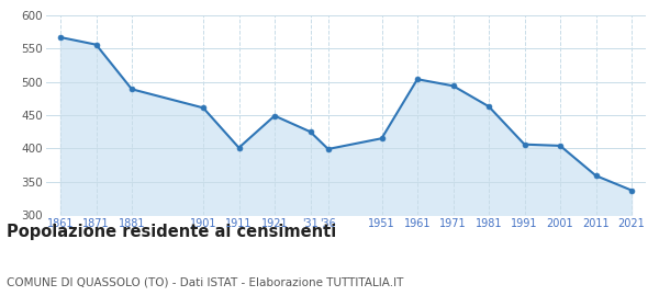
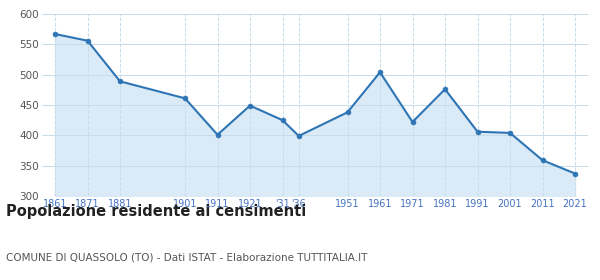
1951: 415 -> 438
1971: 494 -> 422
1981: 463 -> 476
